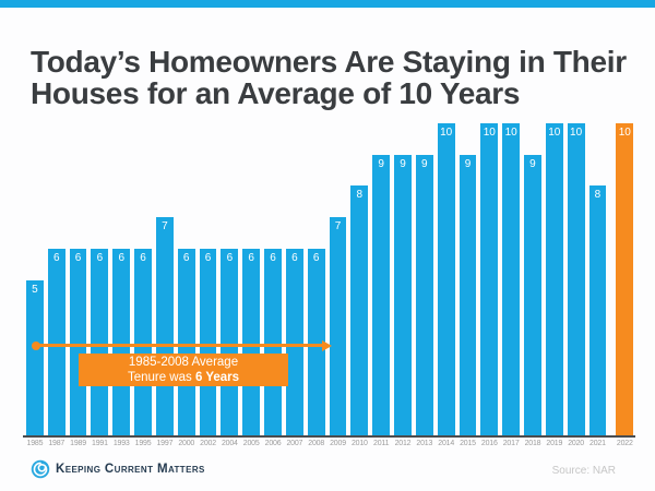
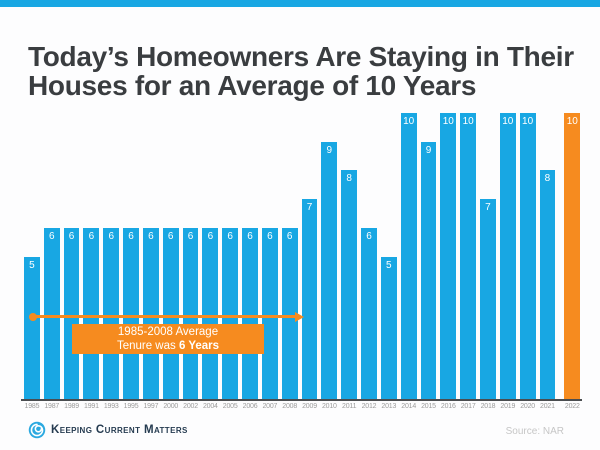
1997: 7 -> 6
2010: 8 -> 9
2011: 9 -> 8
2012: 9 -> 6
2013: 9 -> 5
2018: 9 -> 7
